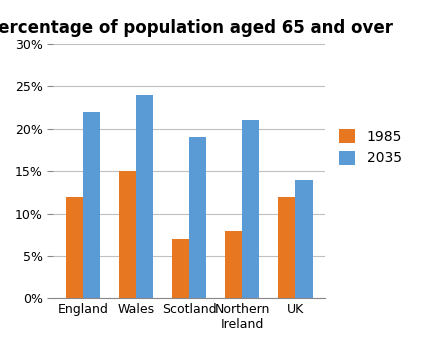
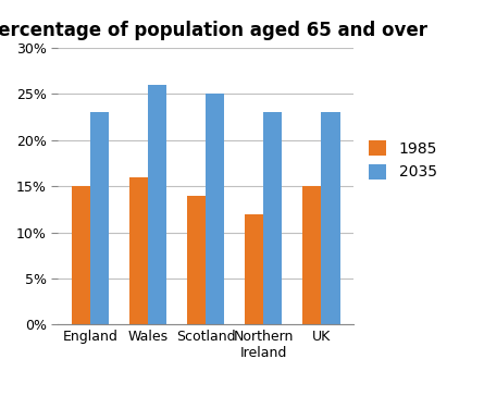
1985/England: 12% -> 15%
2035/England: 22% -> 23%
1985/Wales: 15% -> 16%
2035/Wales: 24% -> 26%
1985/Scotland: 7% -> 14%
2035/Scotland: 19% -> 25%
1985/Northern Ireland: 8% -> 12%
2035/Northern Ireland: 21% -> 23%
1985/UK: 12% -> 15%
2035/UK: 14% -> 23%
